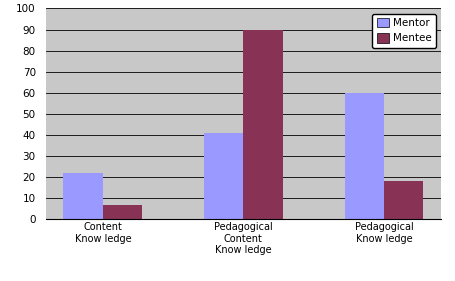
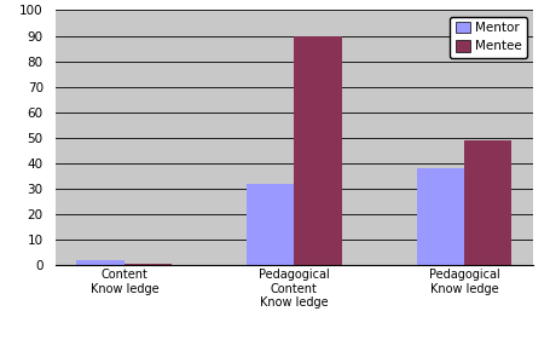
Mentor/Content Know ledge: 22 -> 2
Mentee/Content Know ledge: 6.5 -> 0.5
Mentor/Pedagogical Content Know ledge: 41 -> 32
Mentor/Pedagogical Know ledge: 60 -> 38
Mentee/Pedagogical Know ledge: 18.0 -> 49.0
